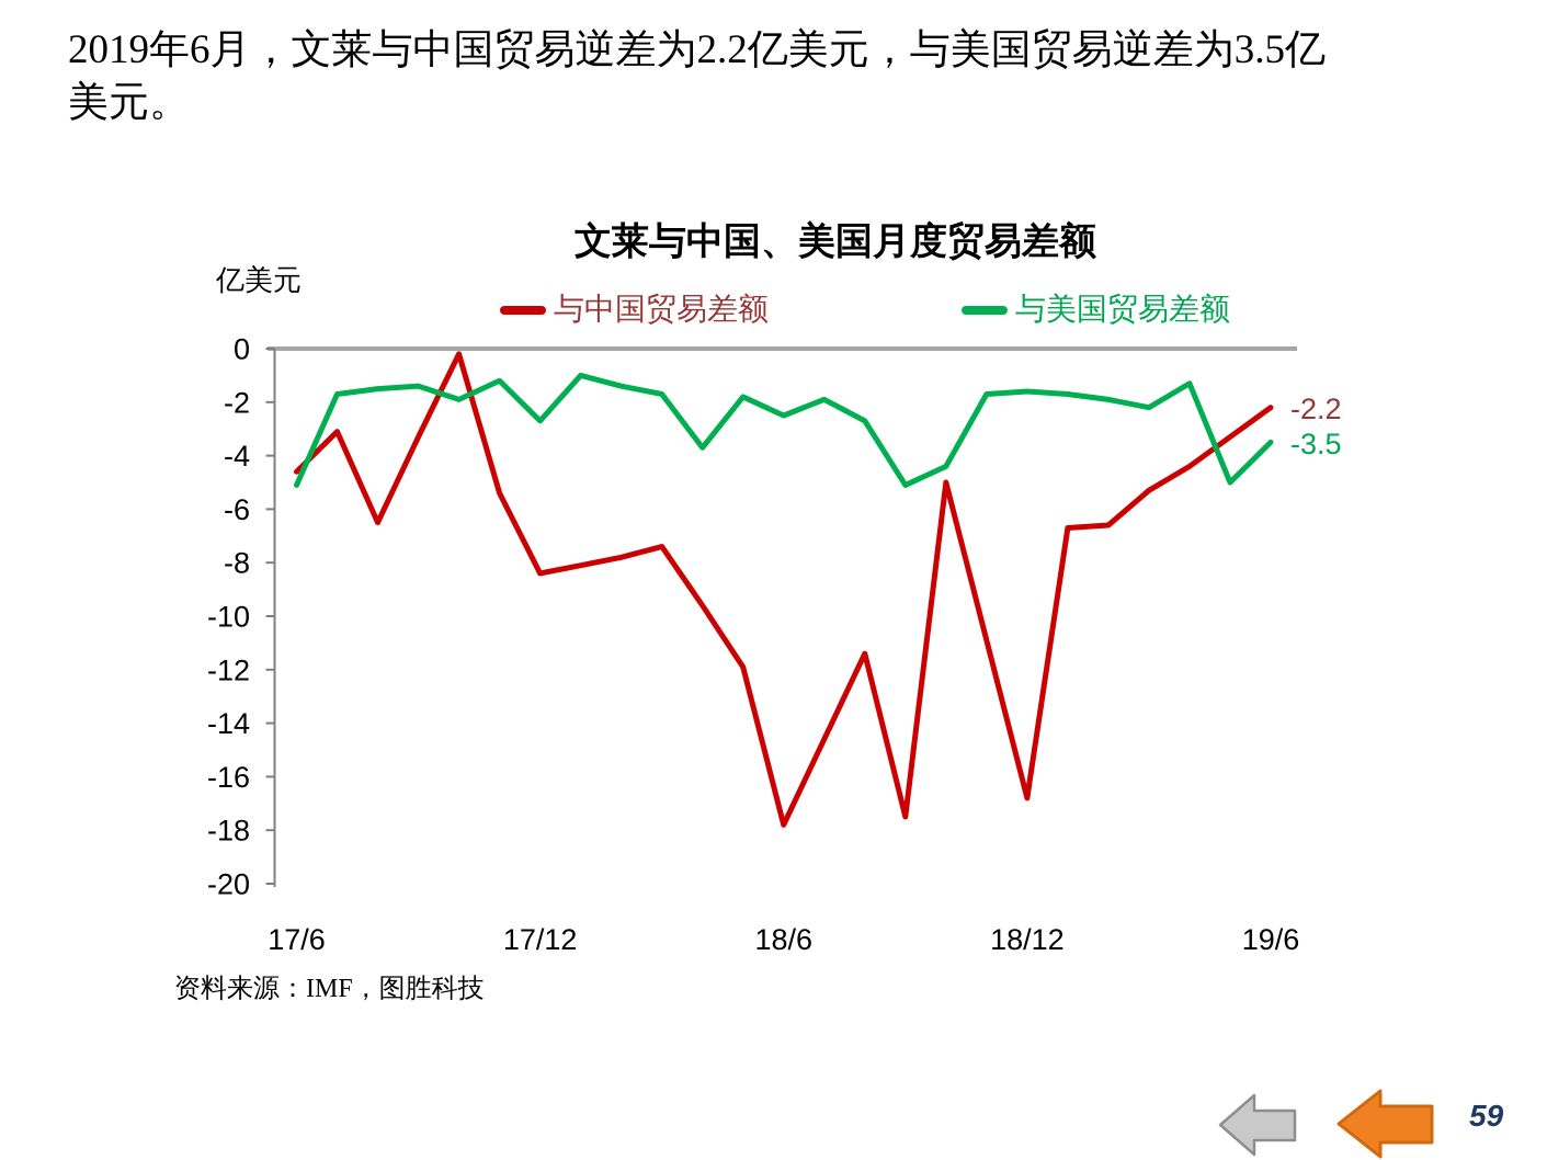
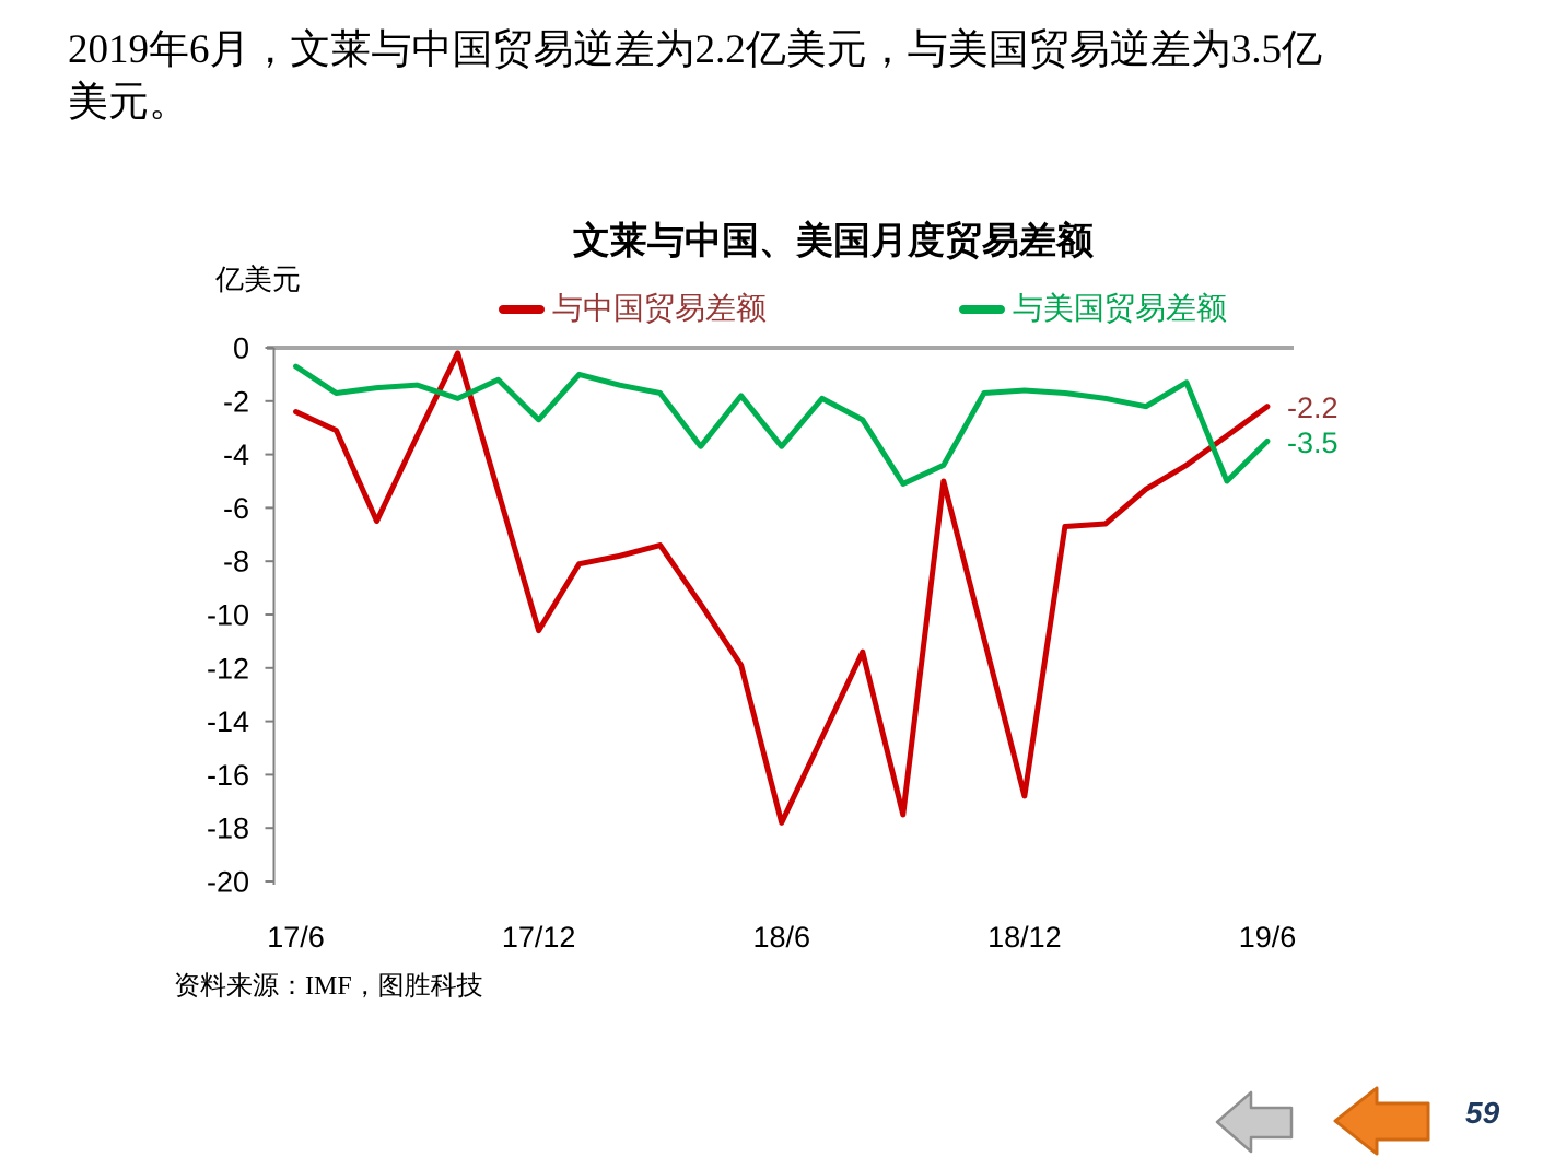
与中国贸易差额/17/6: -4.6 -> -2.4
与美国贸易差额/17/6: -5.1 -> -0.7
与中国贸易差额/17/12: -8.4 -> -10.6
与美国贸易差额/18/6: -2.5 -> -3.7
